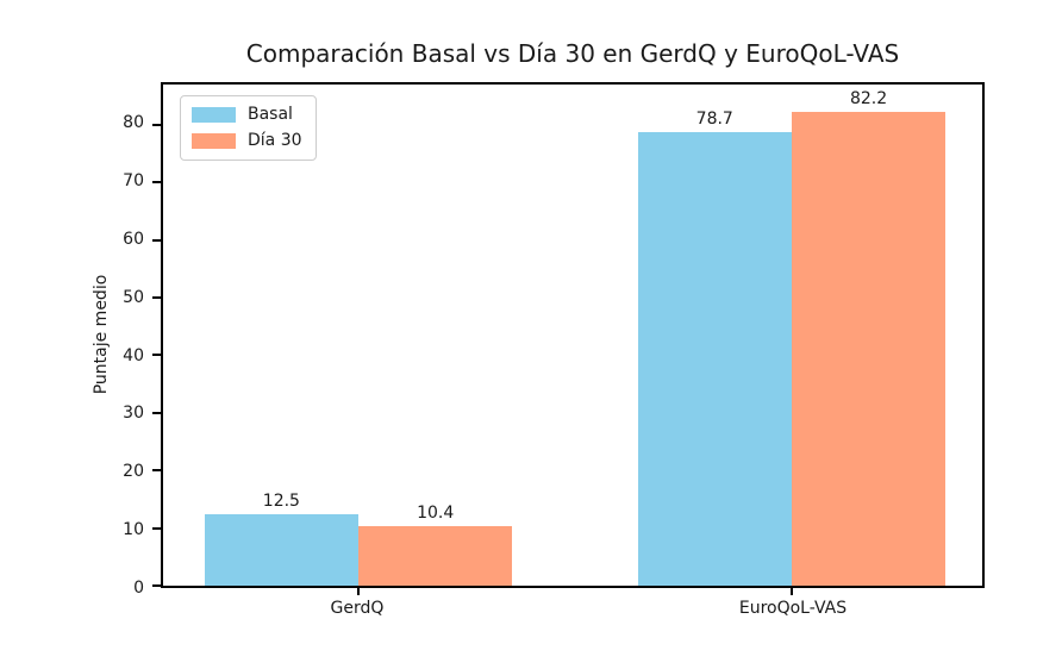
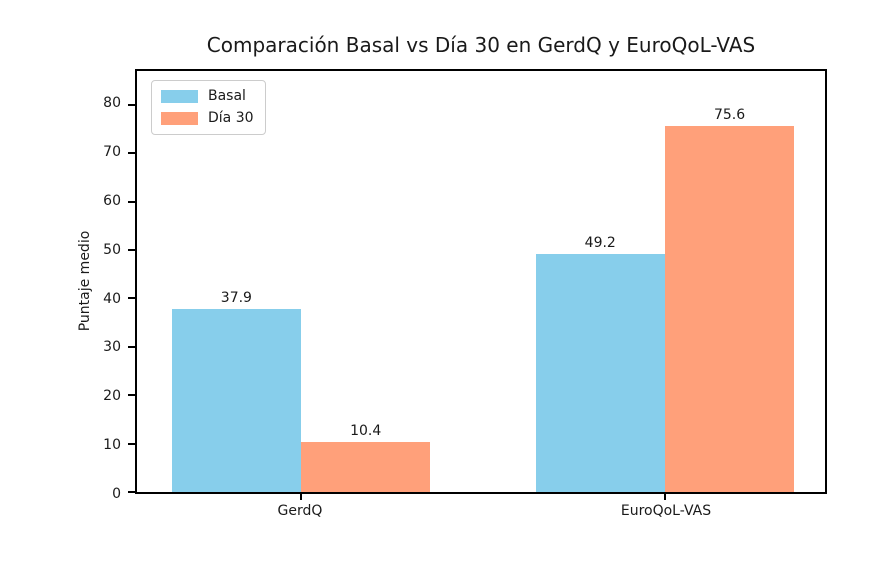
Basal/GerdQ: 12.5 -> 37.9
Basal/EuroQoL-VAS: 78.7 -> 49.2
Día 30/EuroQoL-VAS: 82.2 -> 75.6
